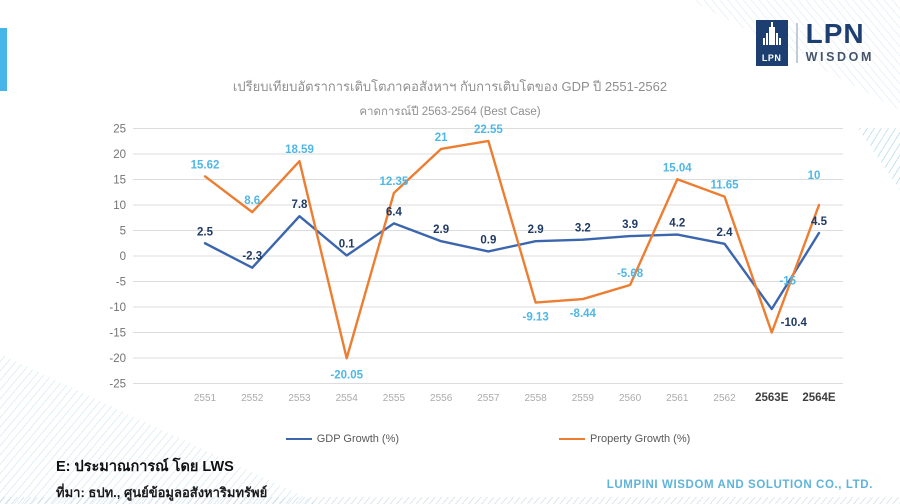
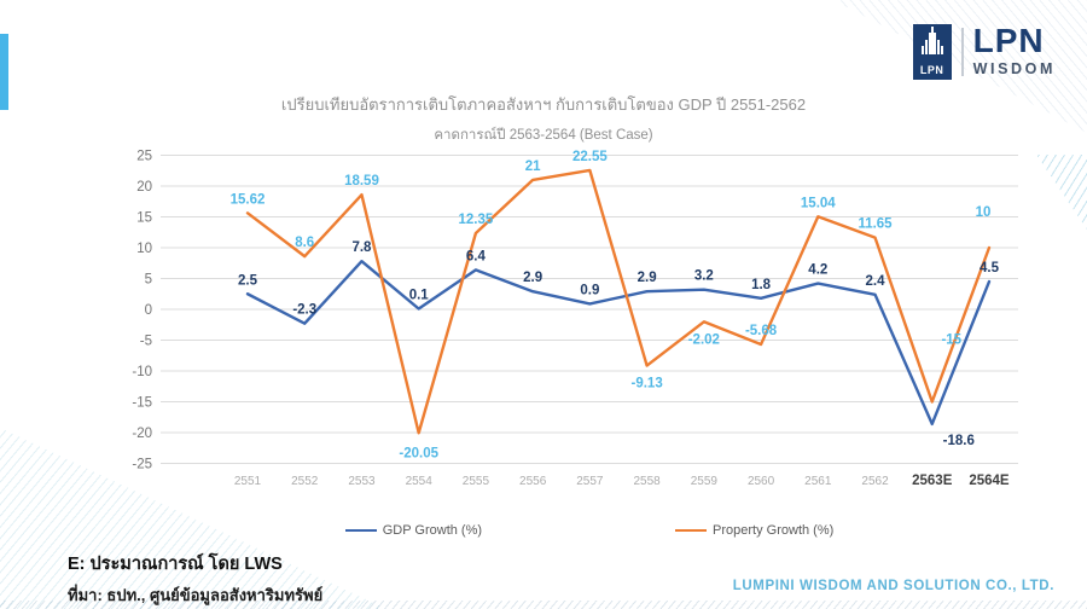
Property Growth (%)/2559: -8.44 -> -2.02
GDP Growth (%)/2560: 3.9 -> 1.8
GDP Growth (%)/2563E: -10.4 -> -18.6
